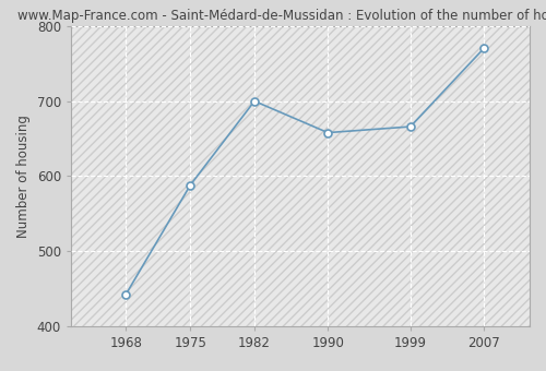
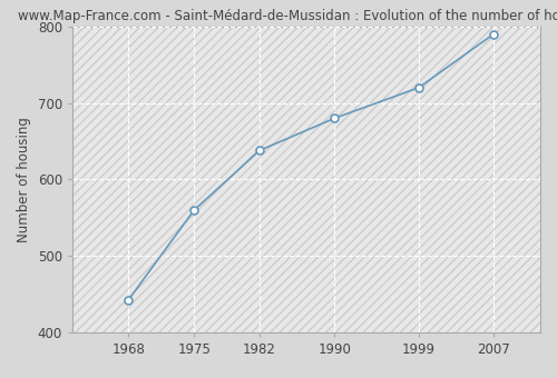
1975: 588 -> 560
1982: 700 -> 638
1990: 658 -> 680
1999: 666 -> 720
2007: 770 -> 790
